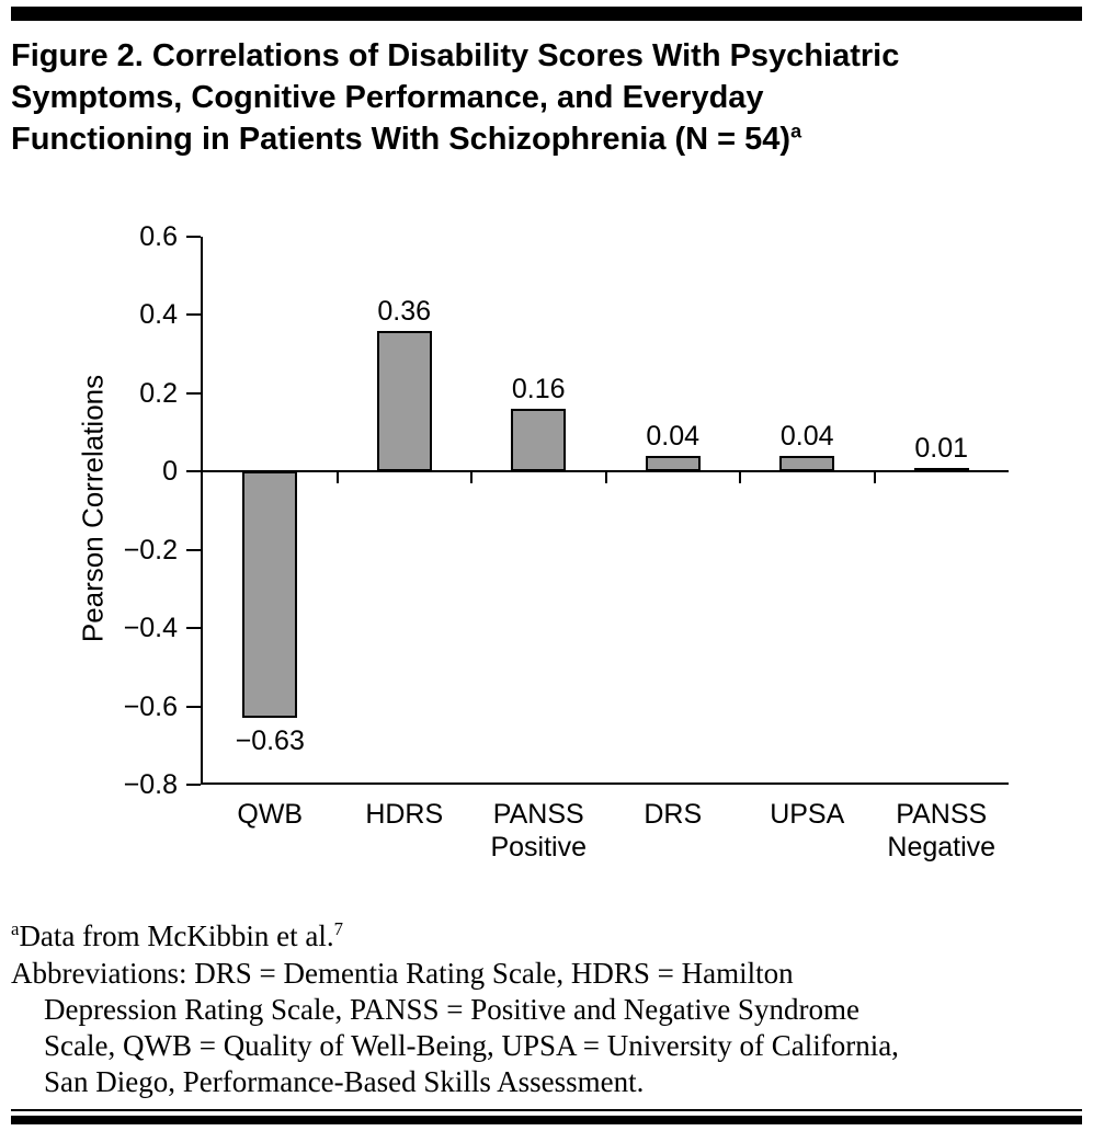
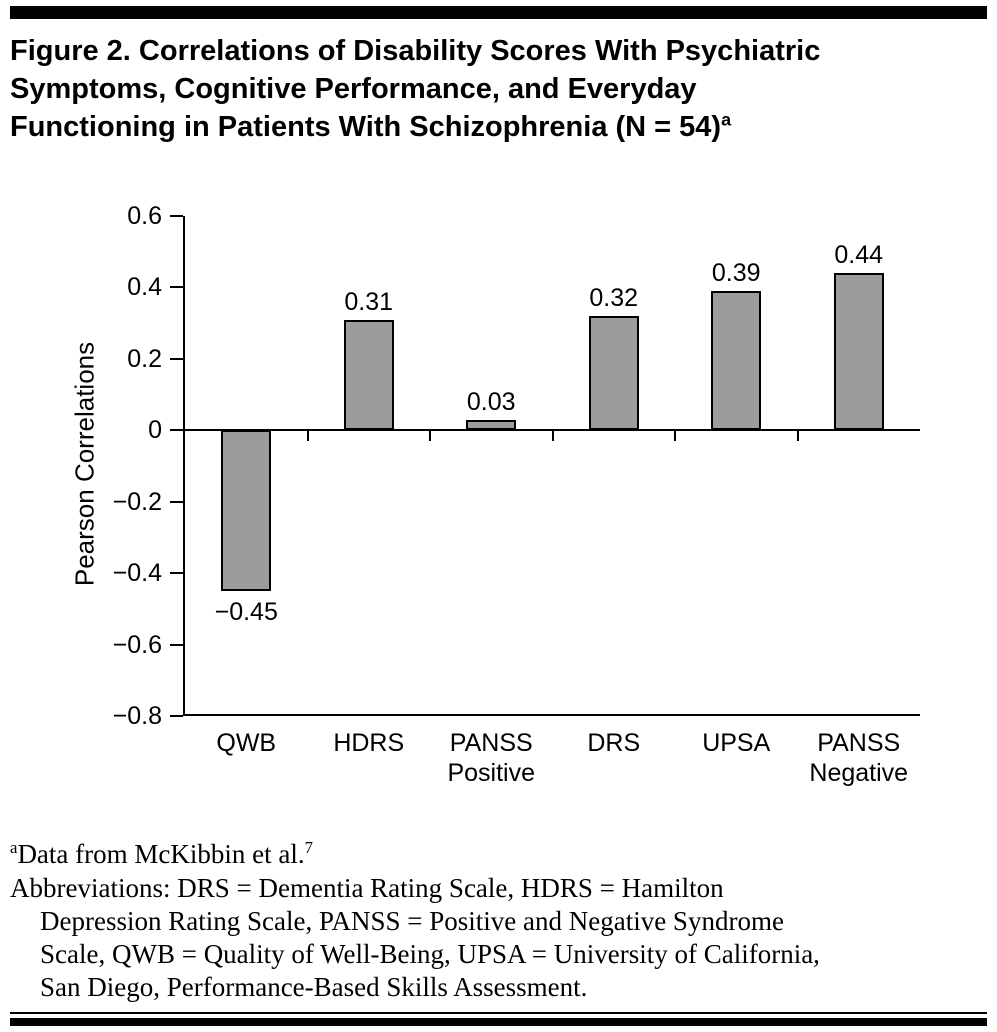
QWB: −0.63 -> −0.45
HDRS: 0.36 -> 0.31
PANSS Positive: 0.16 -> 0.03
DRS: 0.04 -> 0.32
UPSA: 0.04 -> 0.39
PANSS Negative: 0.01 -> 0.44
